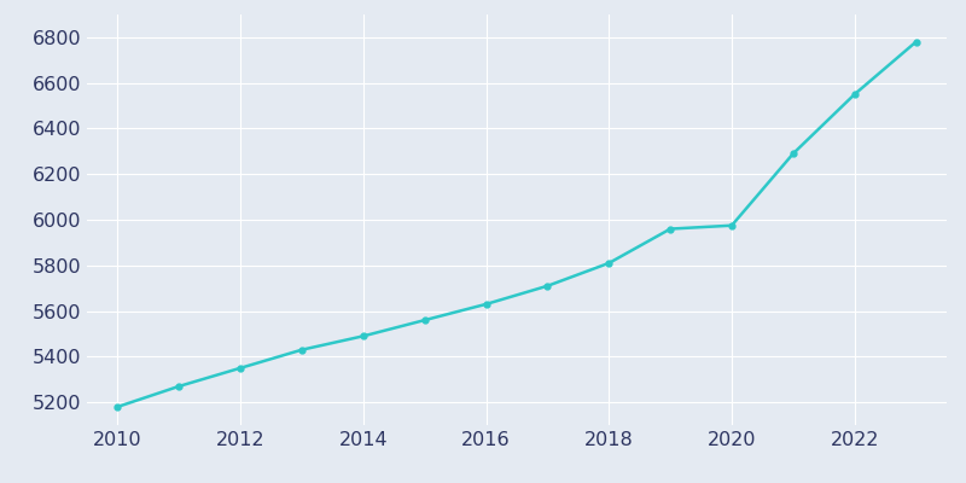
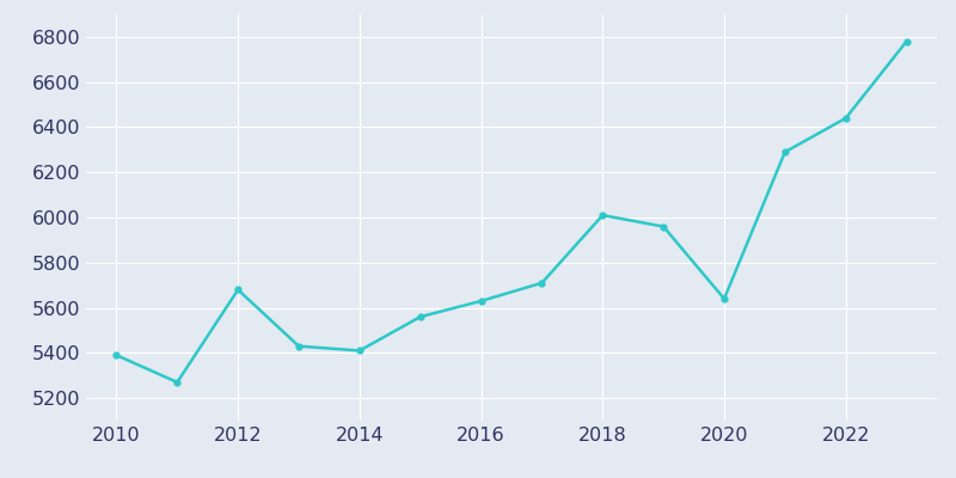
2010: 5180 -> 5390
2012: 5350 -> 5680
2014: 5490 -> 5410
2018: 5810 -> 6010
2020: 5980 -> 5640
2022: 6550 -> 6440
